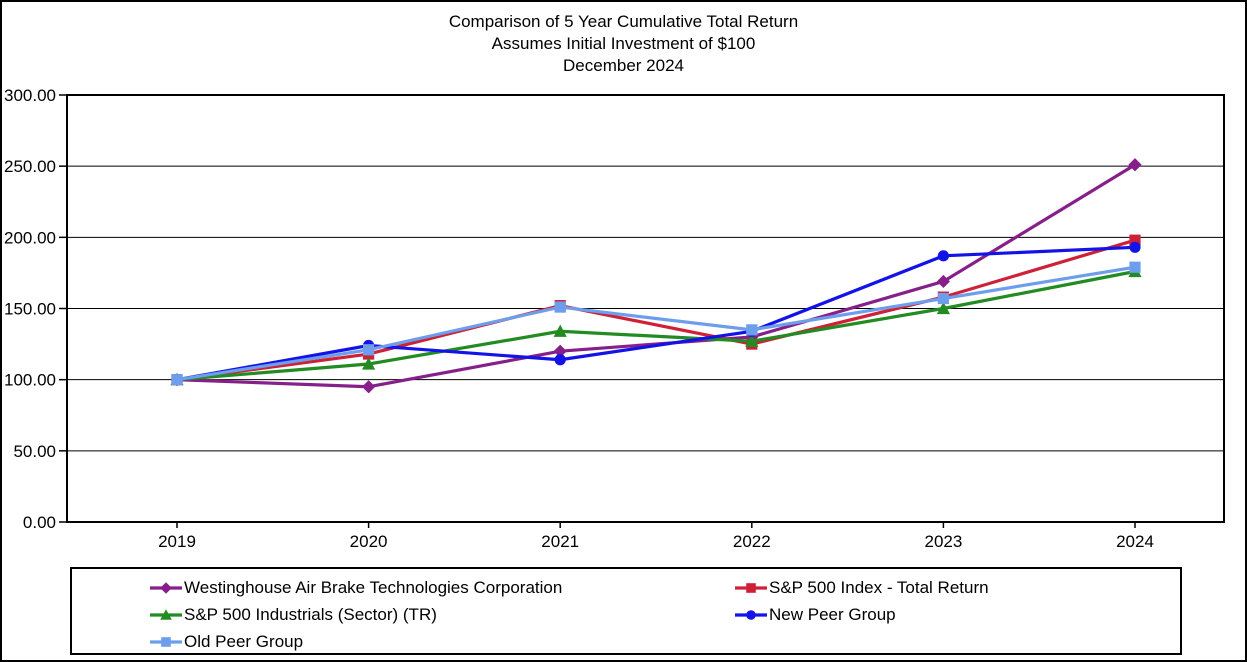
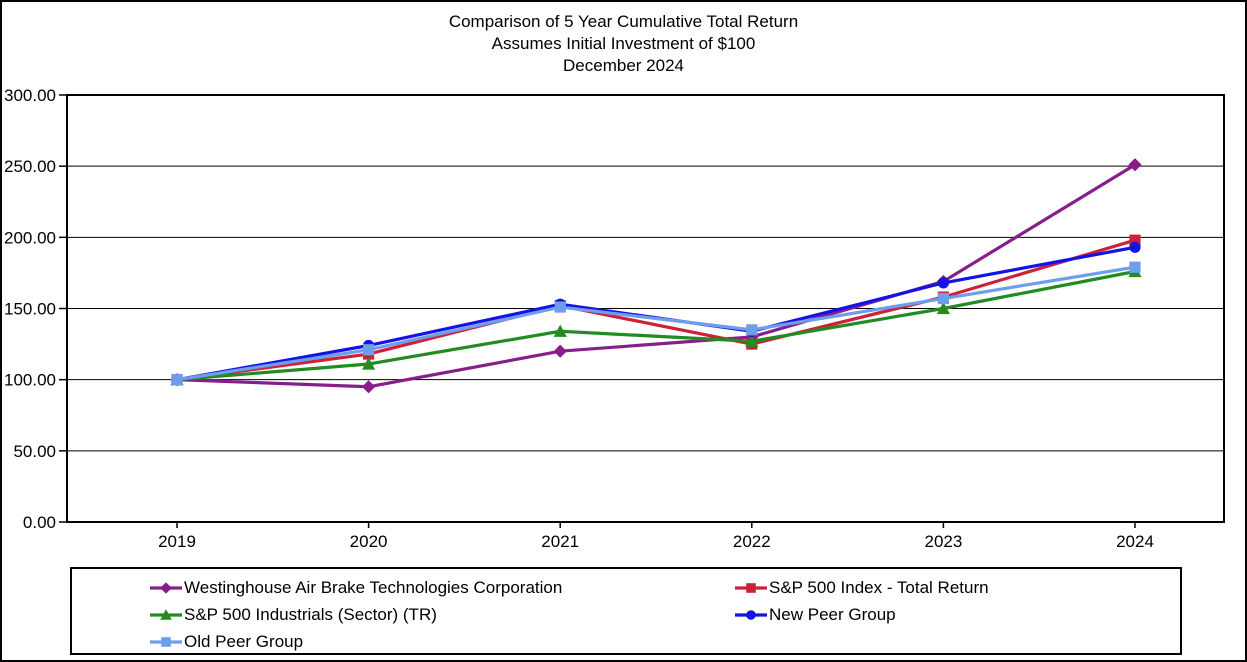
New Peer Group/2021: 114 -> 153
New Peer Group/2023: 187 -> 168
